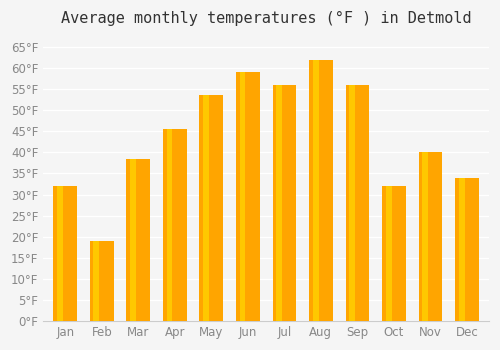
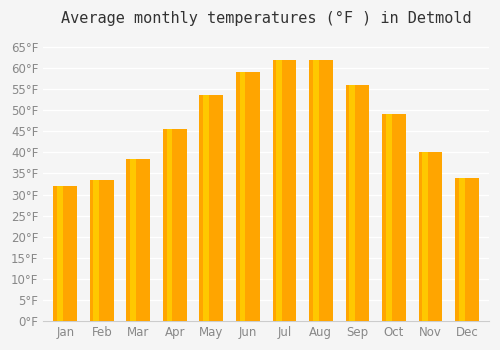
Feb: 19.0°F -> 33.5°F
Jul: 56.0°F -> 62.0°F
Oct: 32.0°F -> 49.0°F
